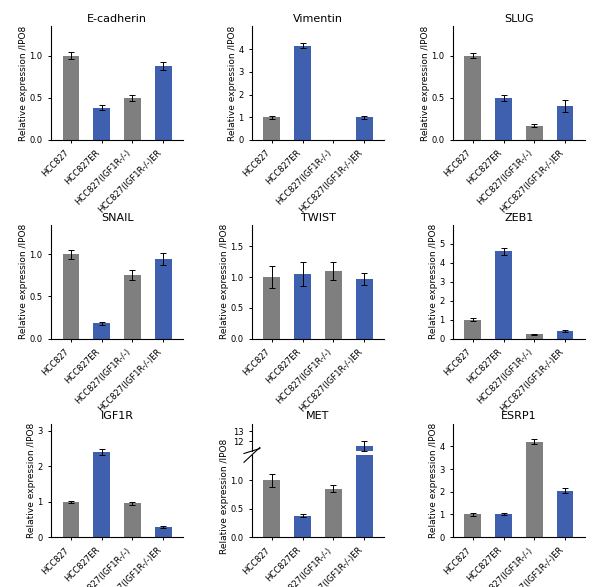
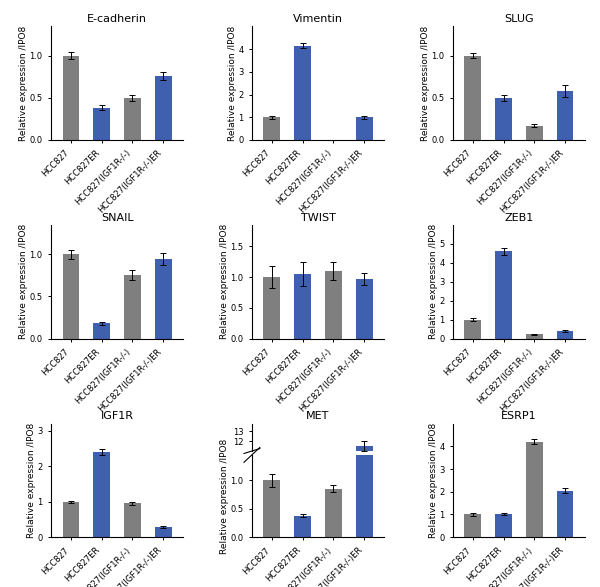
E-cadherin/HCC827(IGF1R-/-)ER: 0.88 -> 0.76
SLUG/HCC827(IGF1R-/-)ER: 0.40 -> 0.58
